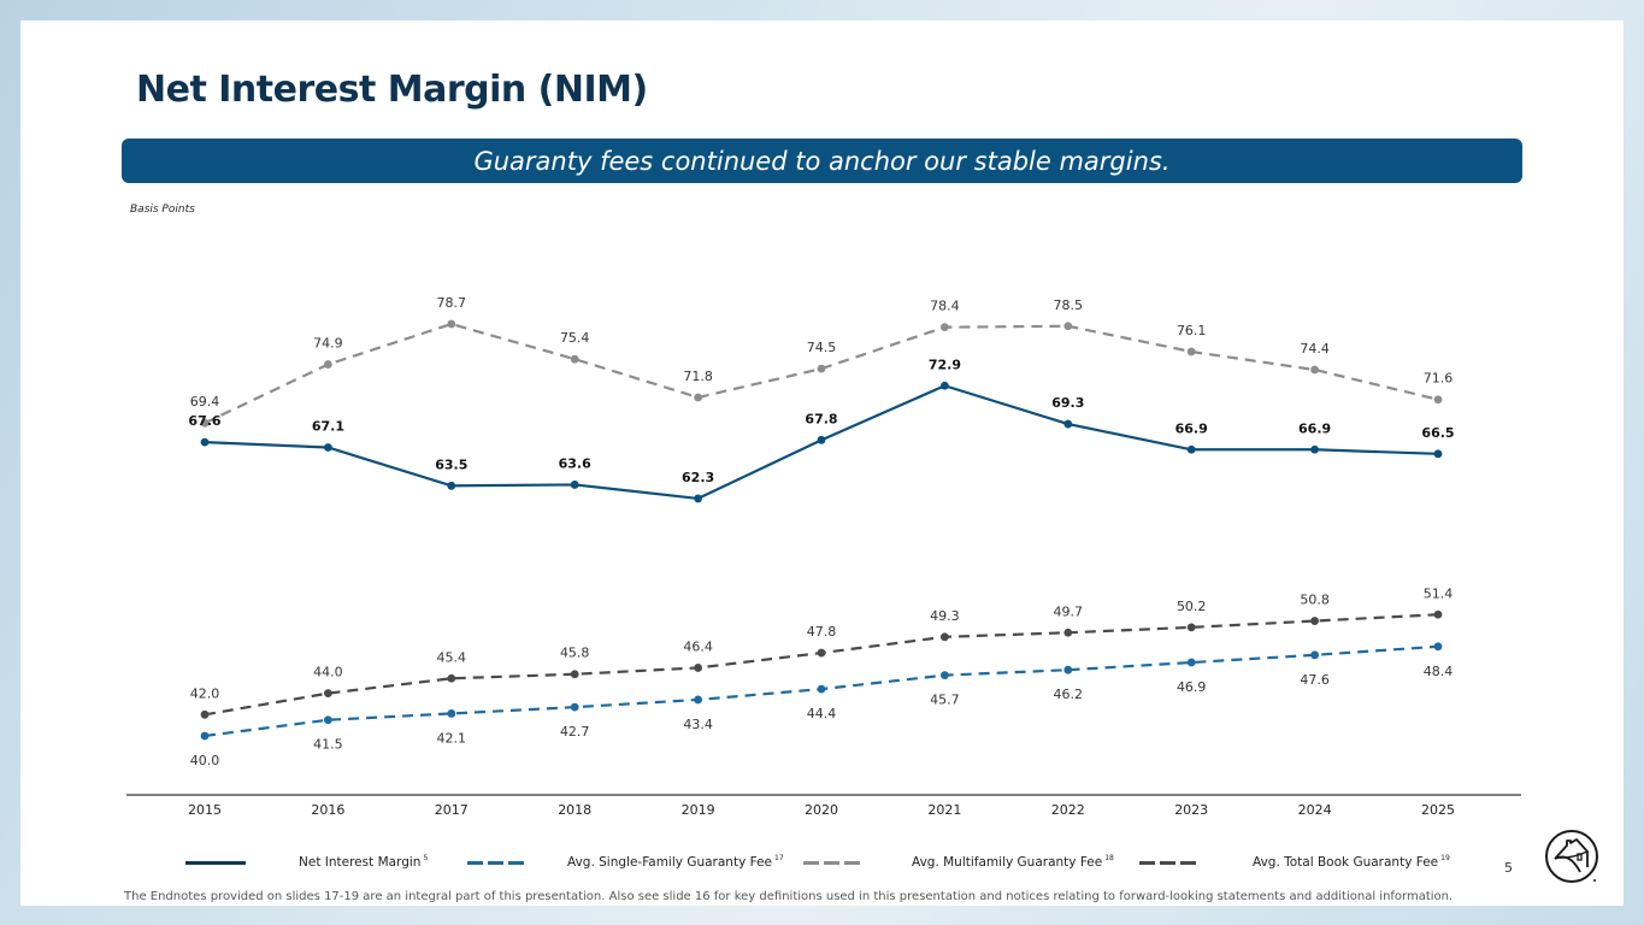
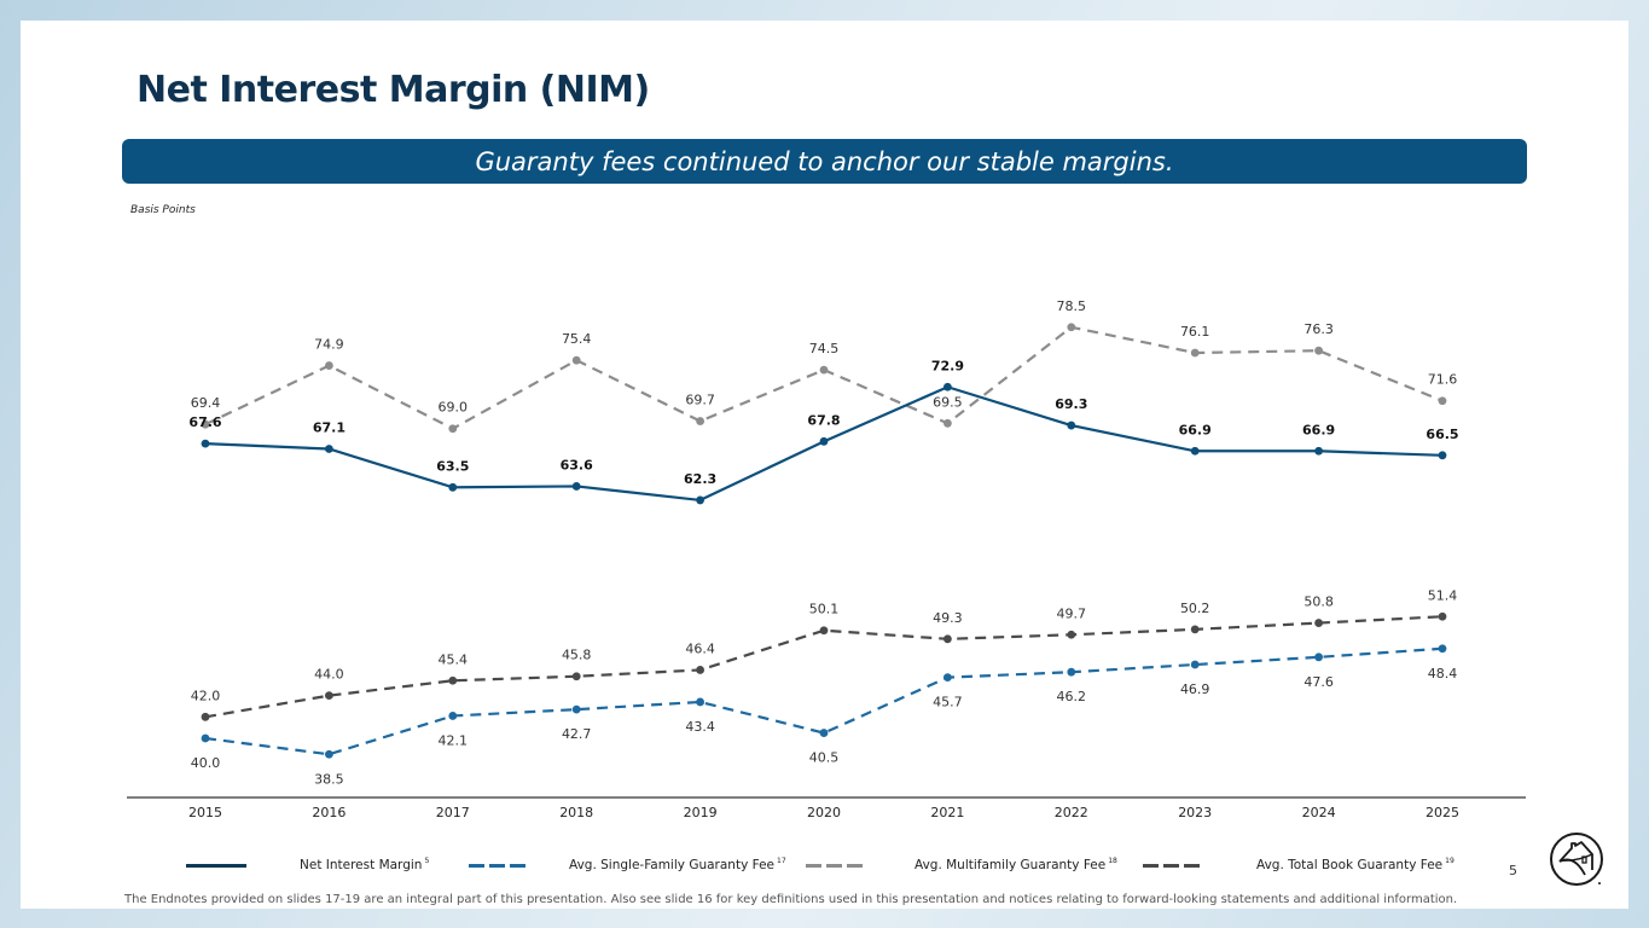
Avg. Single-Family Guaranty Fee/2016: 41.5 -> 38.5
Avg. Multifamily Guaranty Fee/2017: 78.7 -> 69.0
Avg. Multifamily Guaranty Fee/2019: 71.8 -> 69.7
Avg. Total Book Guaranty Fee/2020: 47.8 -> 50.1
Avg. Single-Family Guaranty Fee/2020: 44.4 -> 40.5
Avg. Multifamily Guaranty Fee/2021: 78.4 -> 69.5
Avg. Multifamily Guaranty Fee/2024: 74.4 -> 76.3
